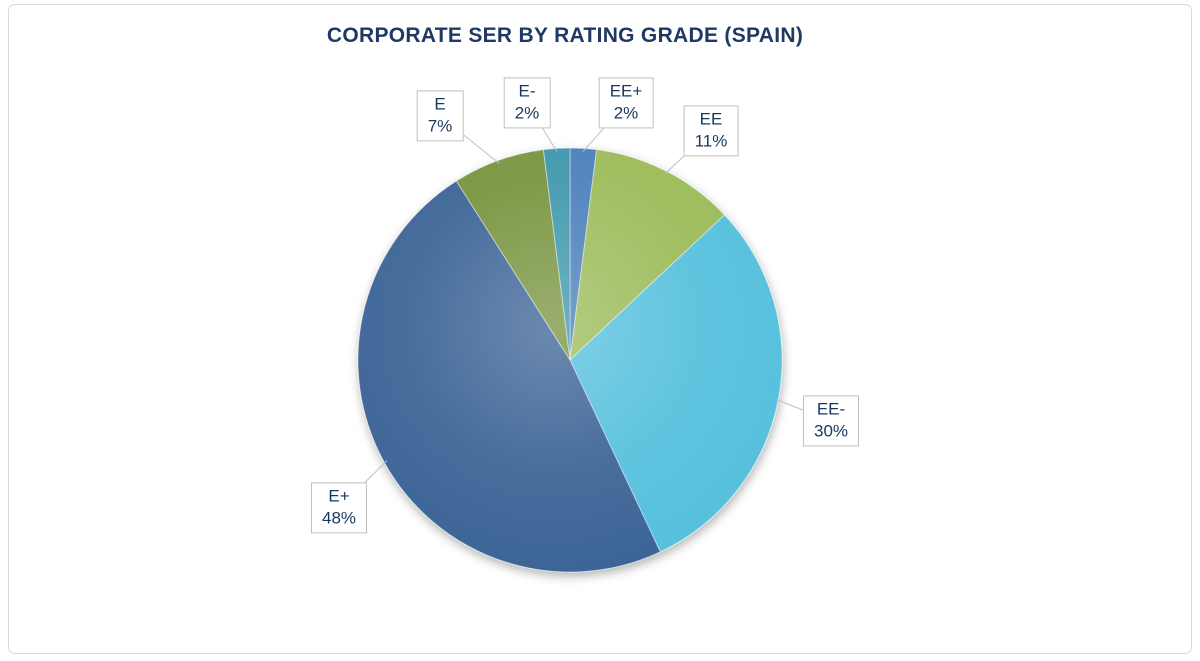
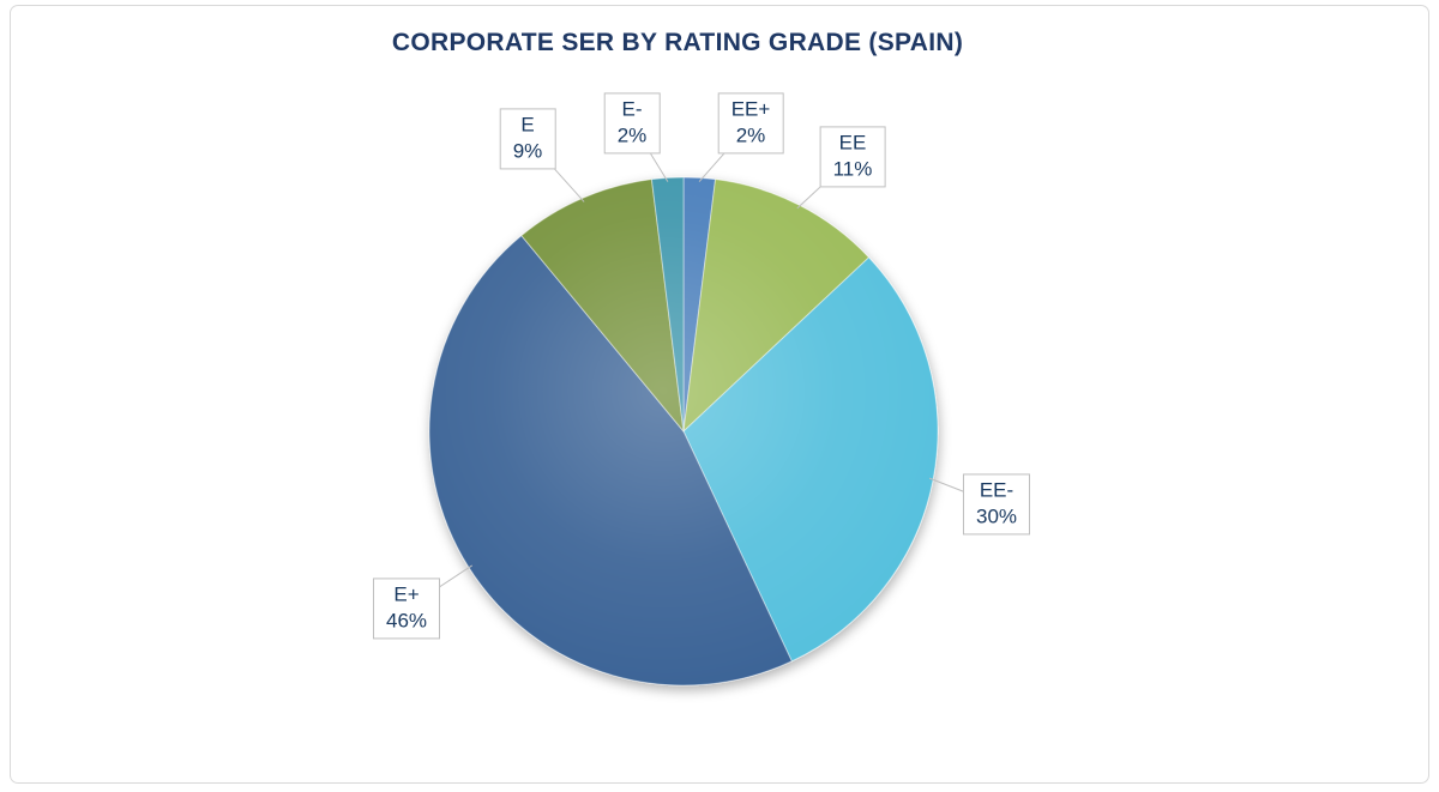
E+: 48% -> 46%
E: 7% -> 9%
